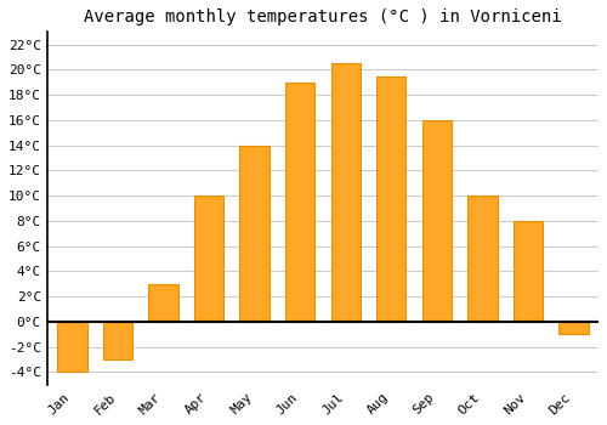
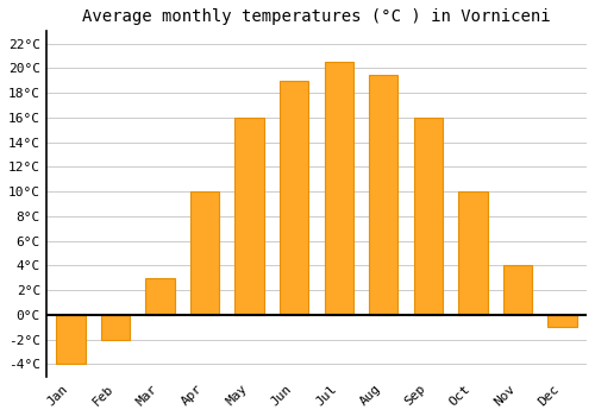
Feb: -3.0°C -> -2.0°C
May: 14.0°C -> 16.0°C
Nov: 8.0°C -> 4.0°C
